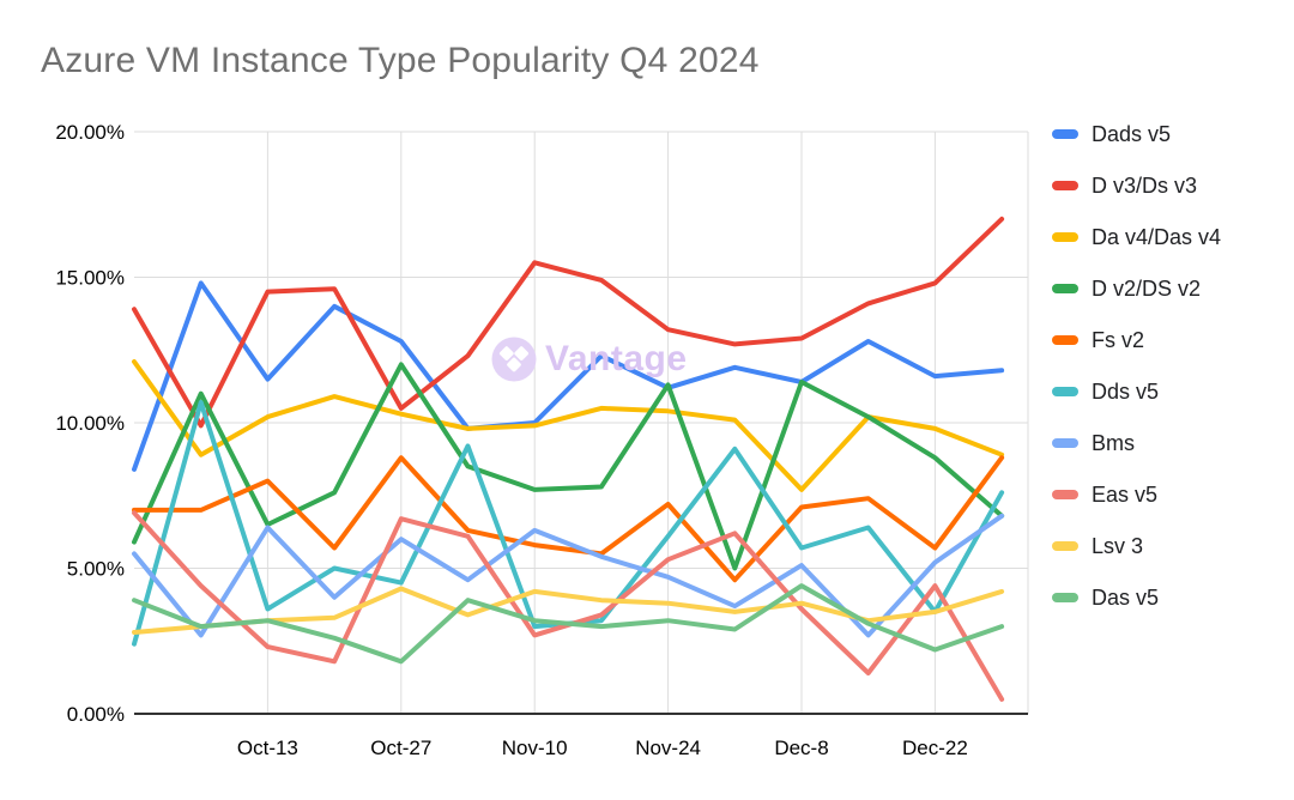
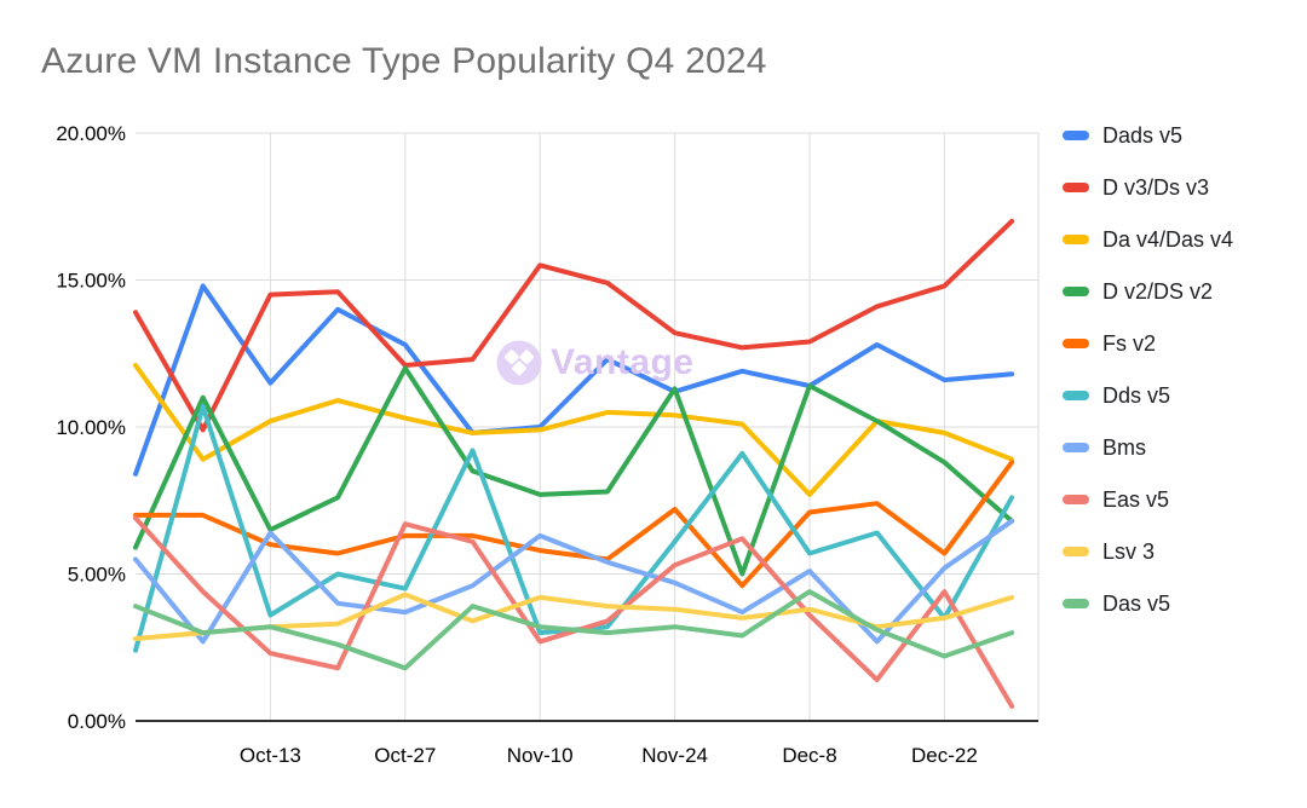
Fs v2/Oct-13: 8.0% -> 6.0%
D v3/Ds v3/Oct-27: 10.5% -> 12.1%
Fs v2/Oct-27: 8.8% -> 6.3%
Bms/Oct-27: 6.0% -> 3.7%
